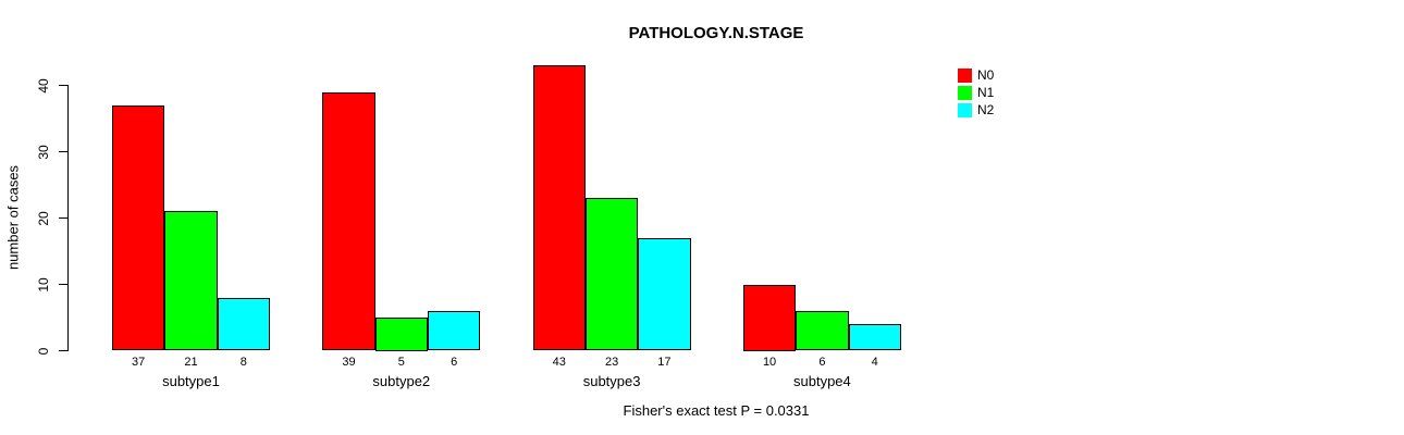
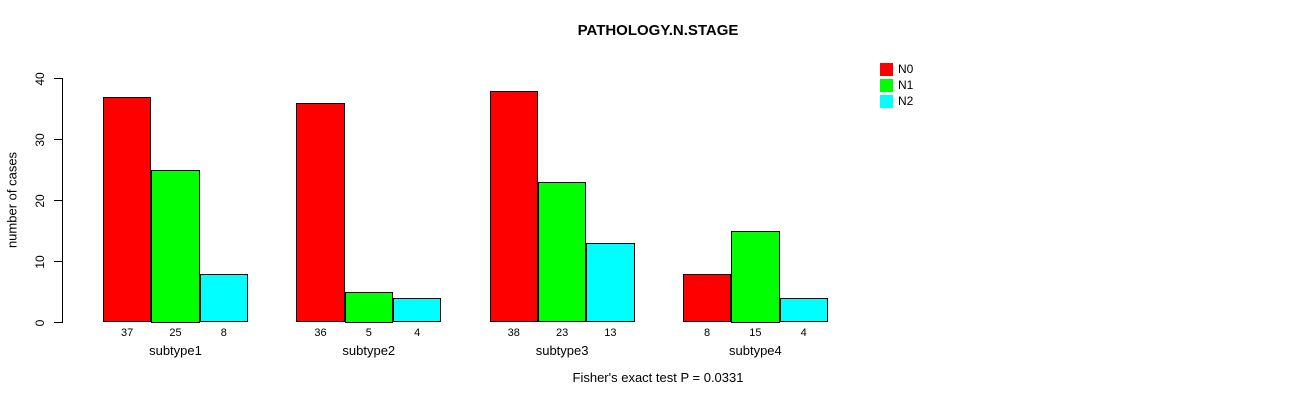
N1/subtype1: 21 -> 25
N0/subtype2: 39 -> 36
N2/subtype2: 6 -> 4
N0/subtype3: 43 -> 38
N2/subtype3: 17 -> 13
N0/subtype4: 10 -> 8
N1/subtype4: 6 -> 15
